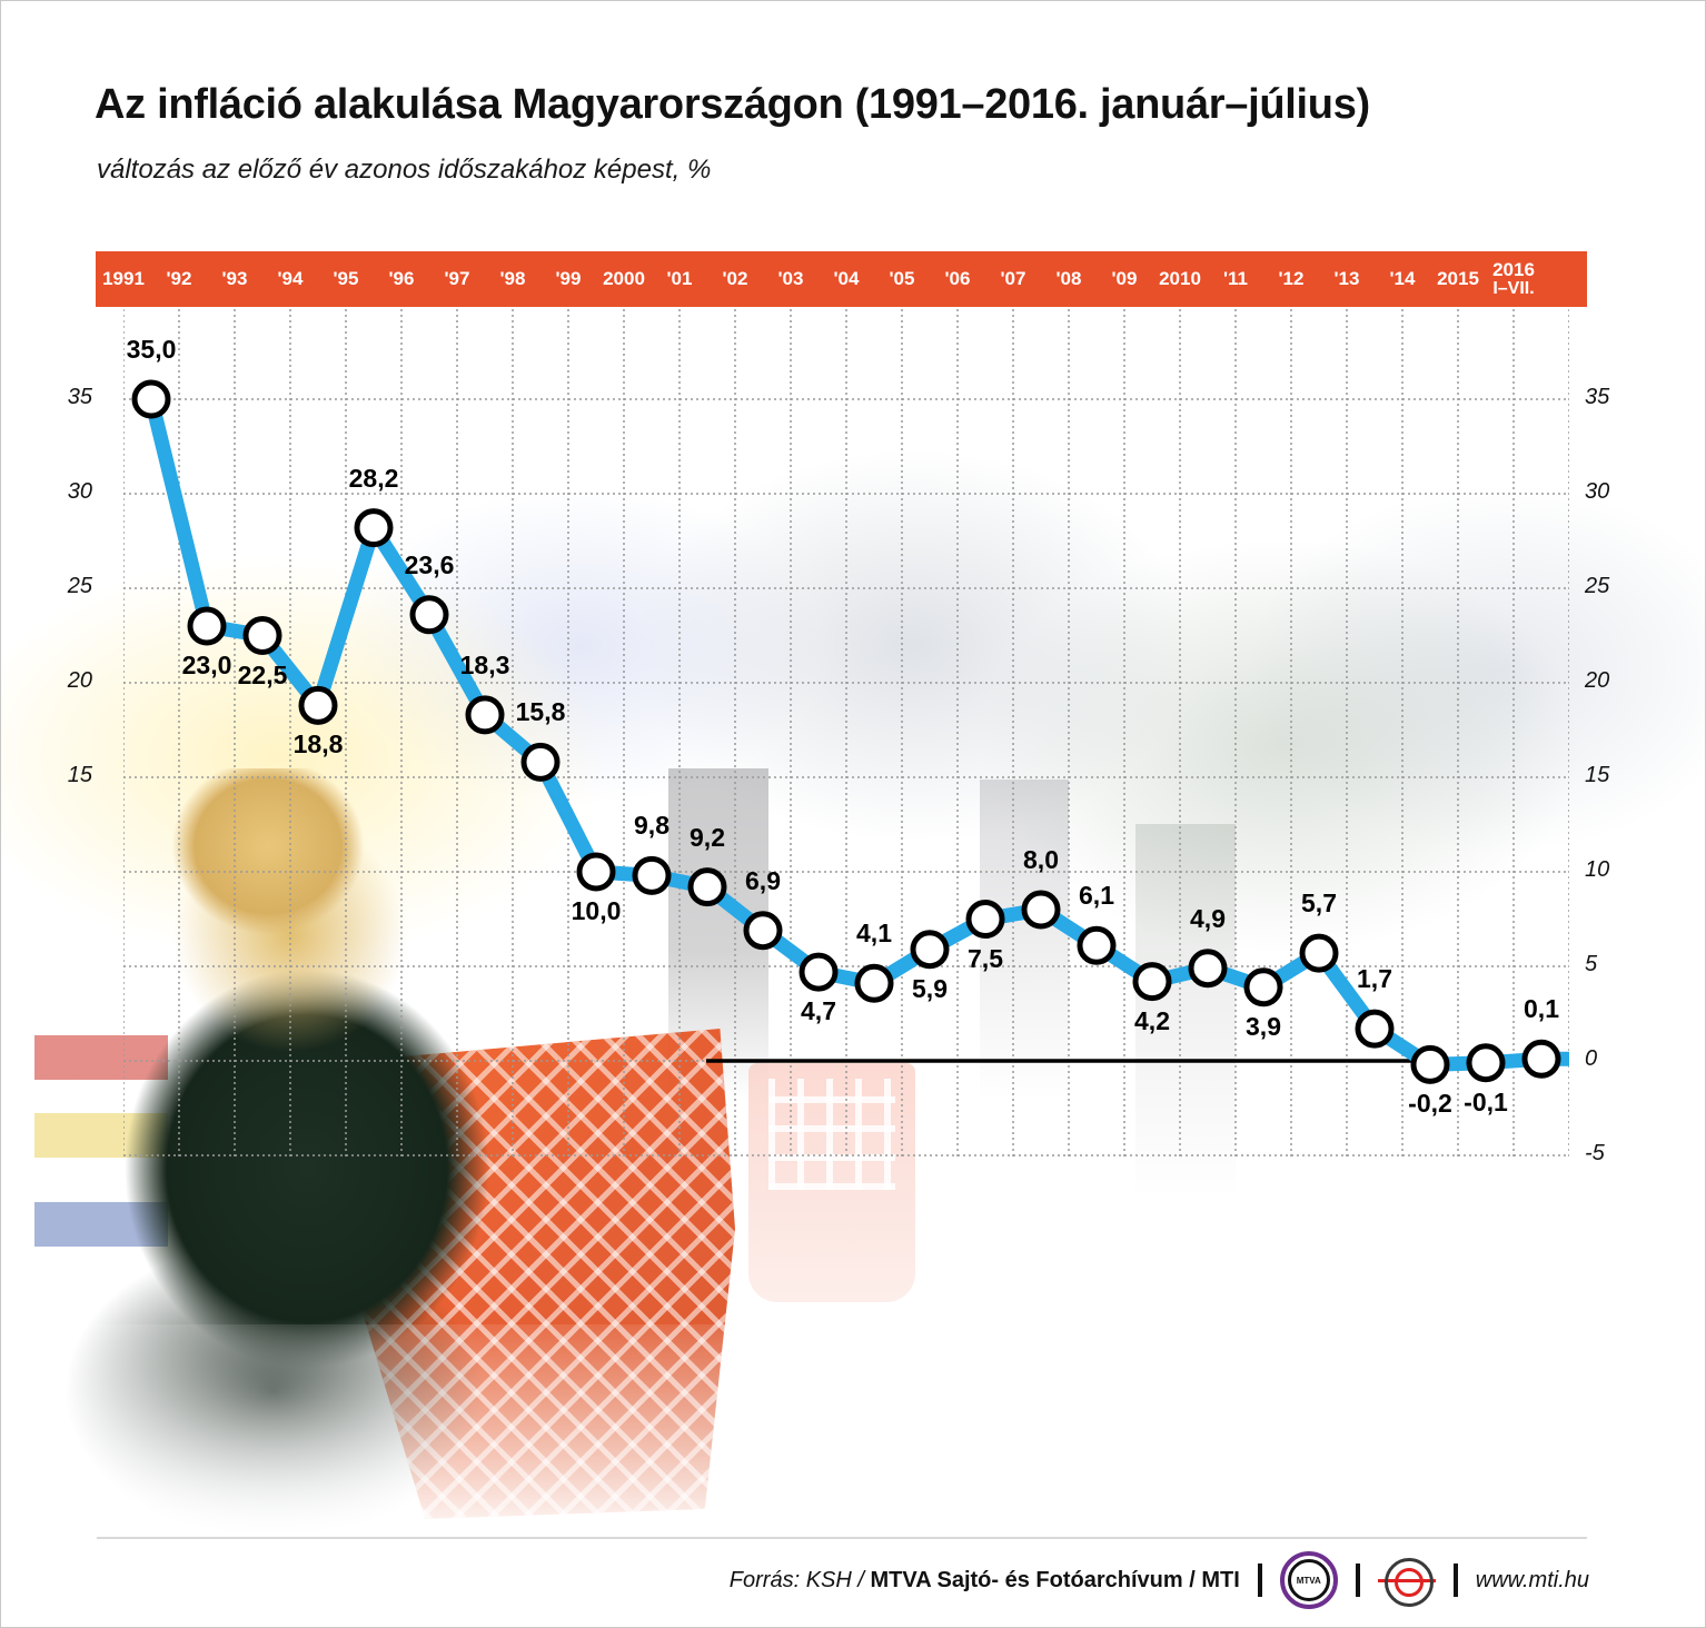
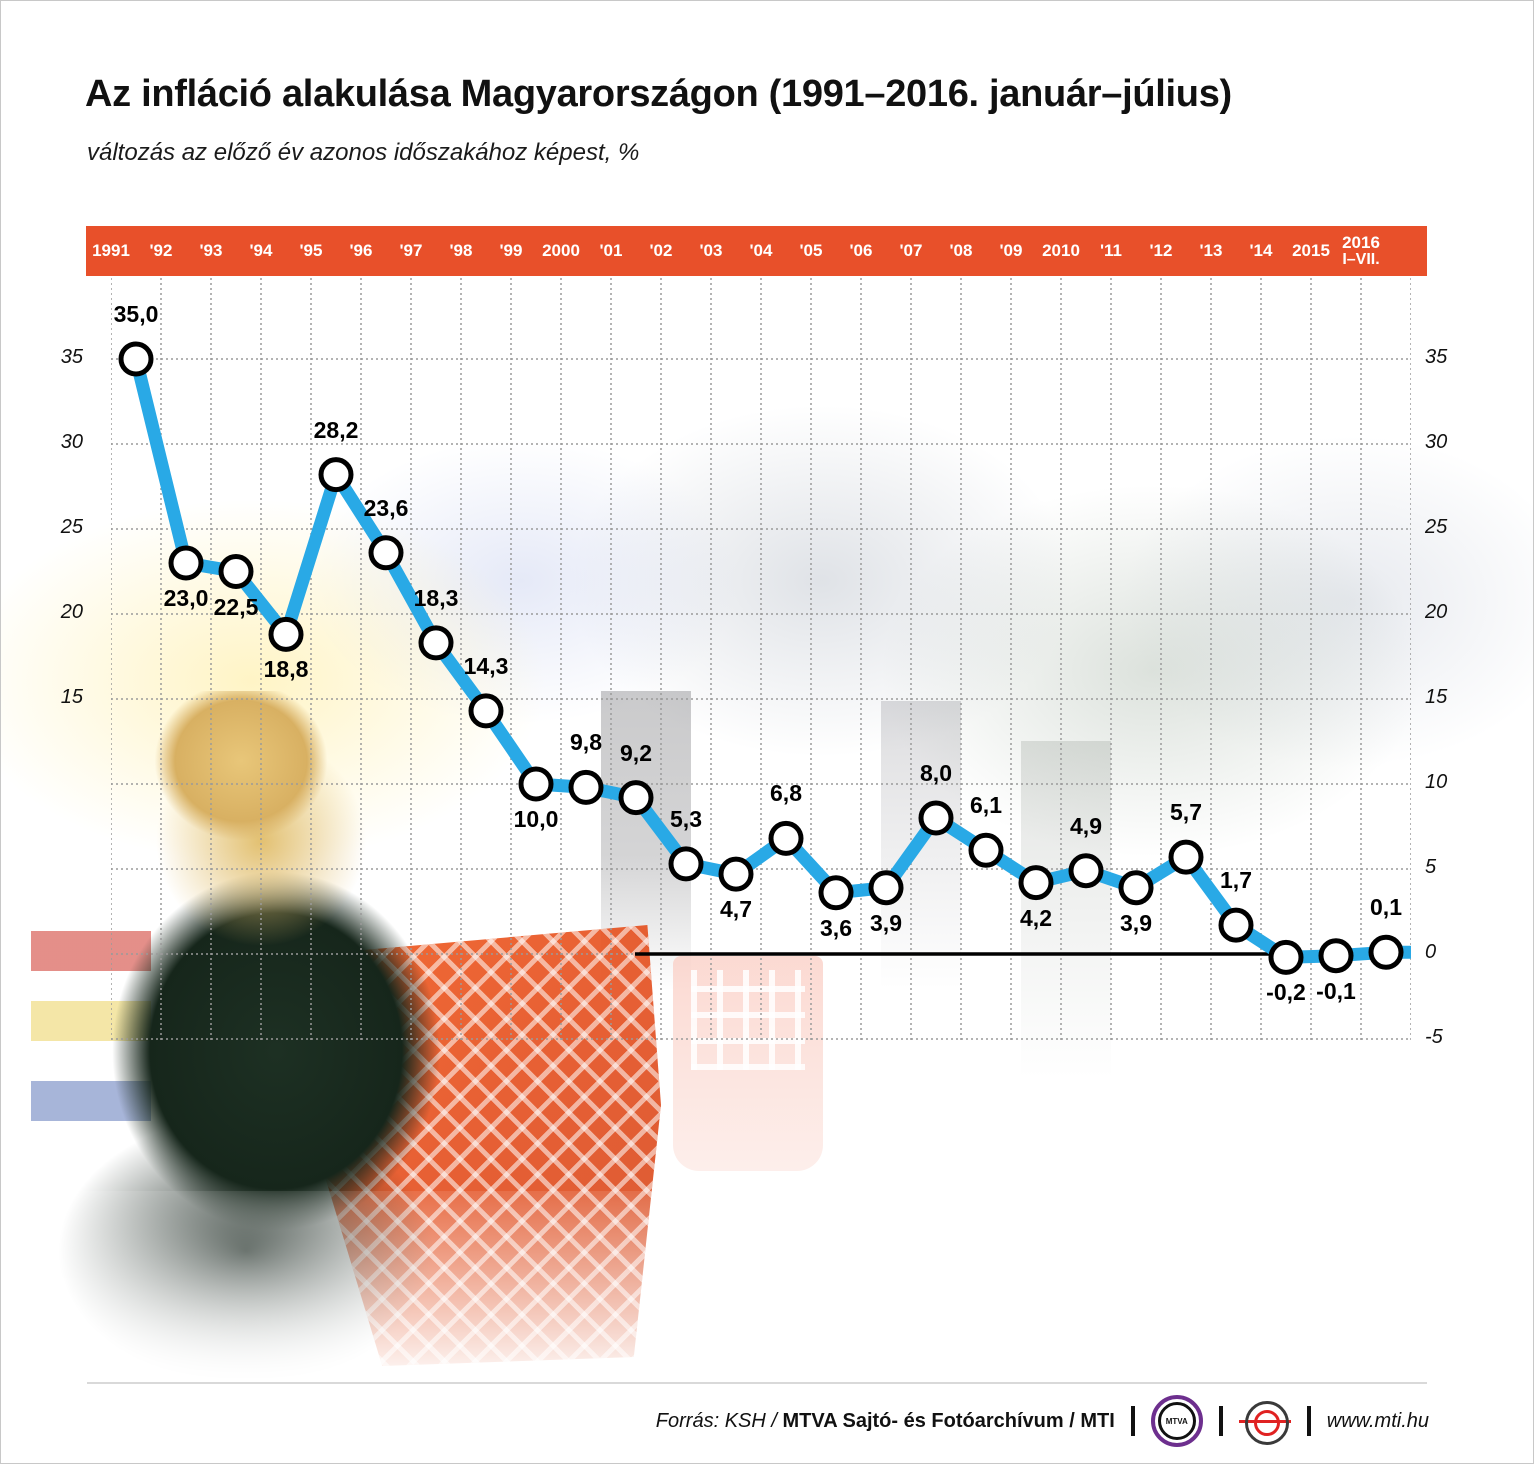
'98: 15,8 -> 14,3
'02: 6,9 -> 5,3
'04: 4,1 -> 6,8
'05: 5,9 -> 3,6
'06: 7,5 -> 3,9
